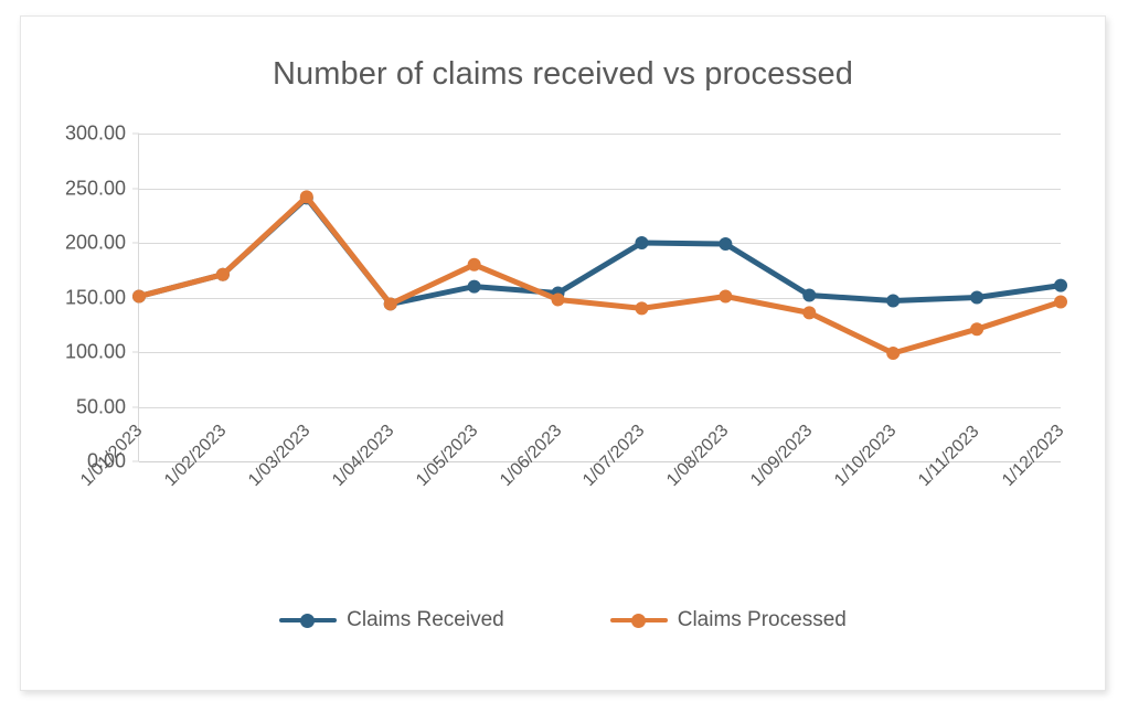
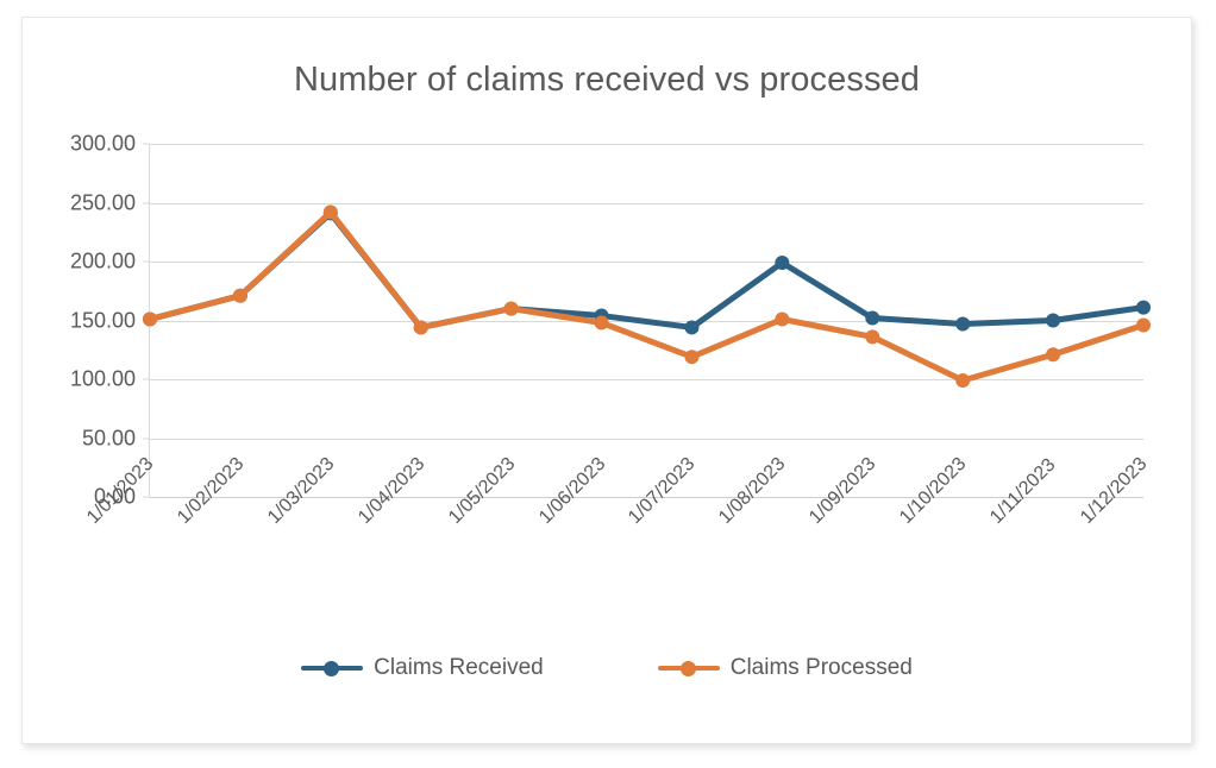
Claims Processed/1/05/2023: 180 -> 160
Claims Received/1/07/2023: 200 -> 140
Claims Processed/1/07/2023: 140 -> 120
